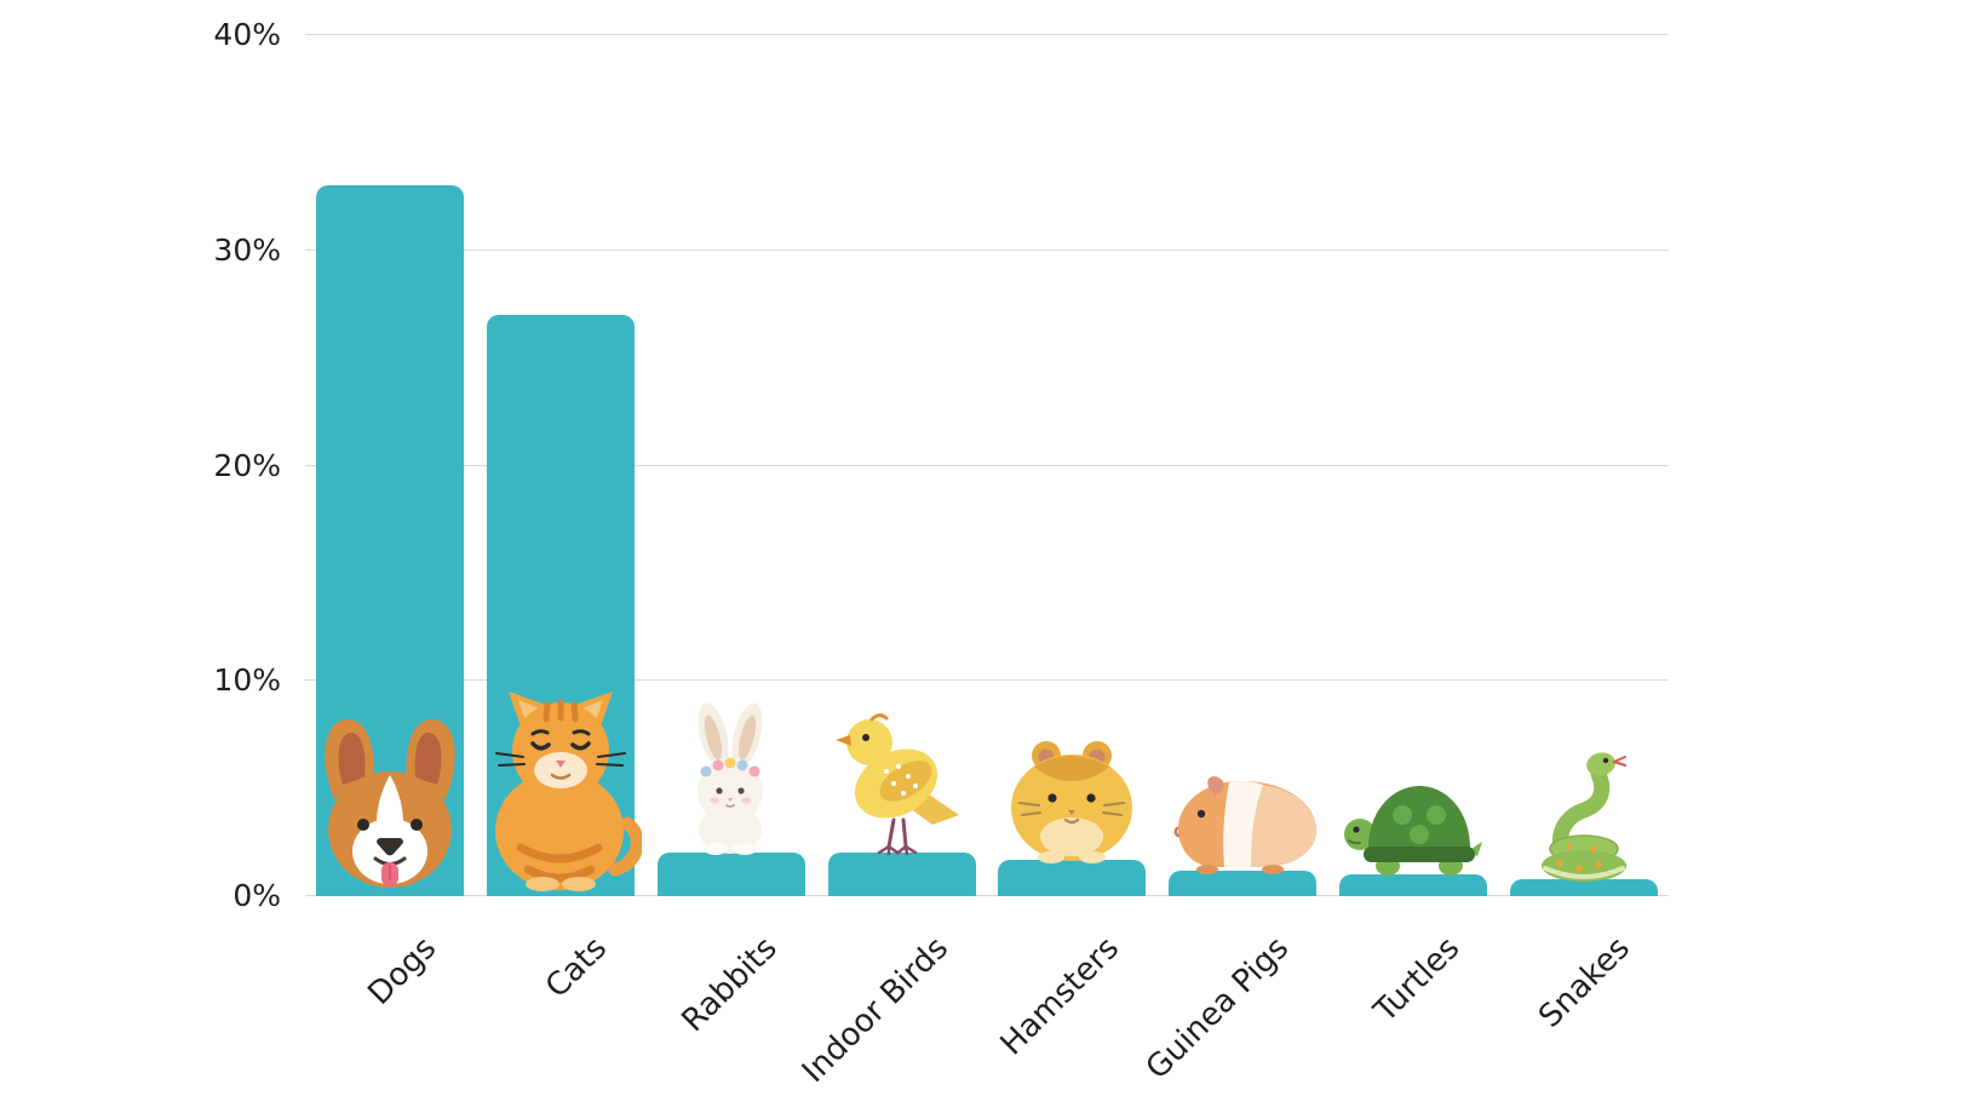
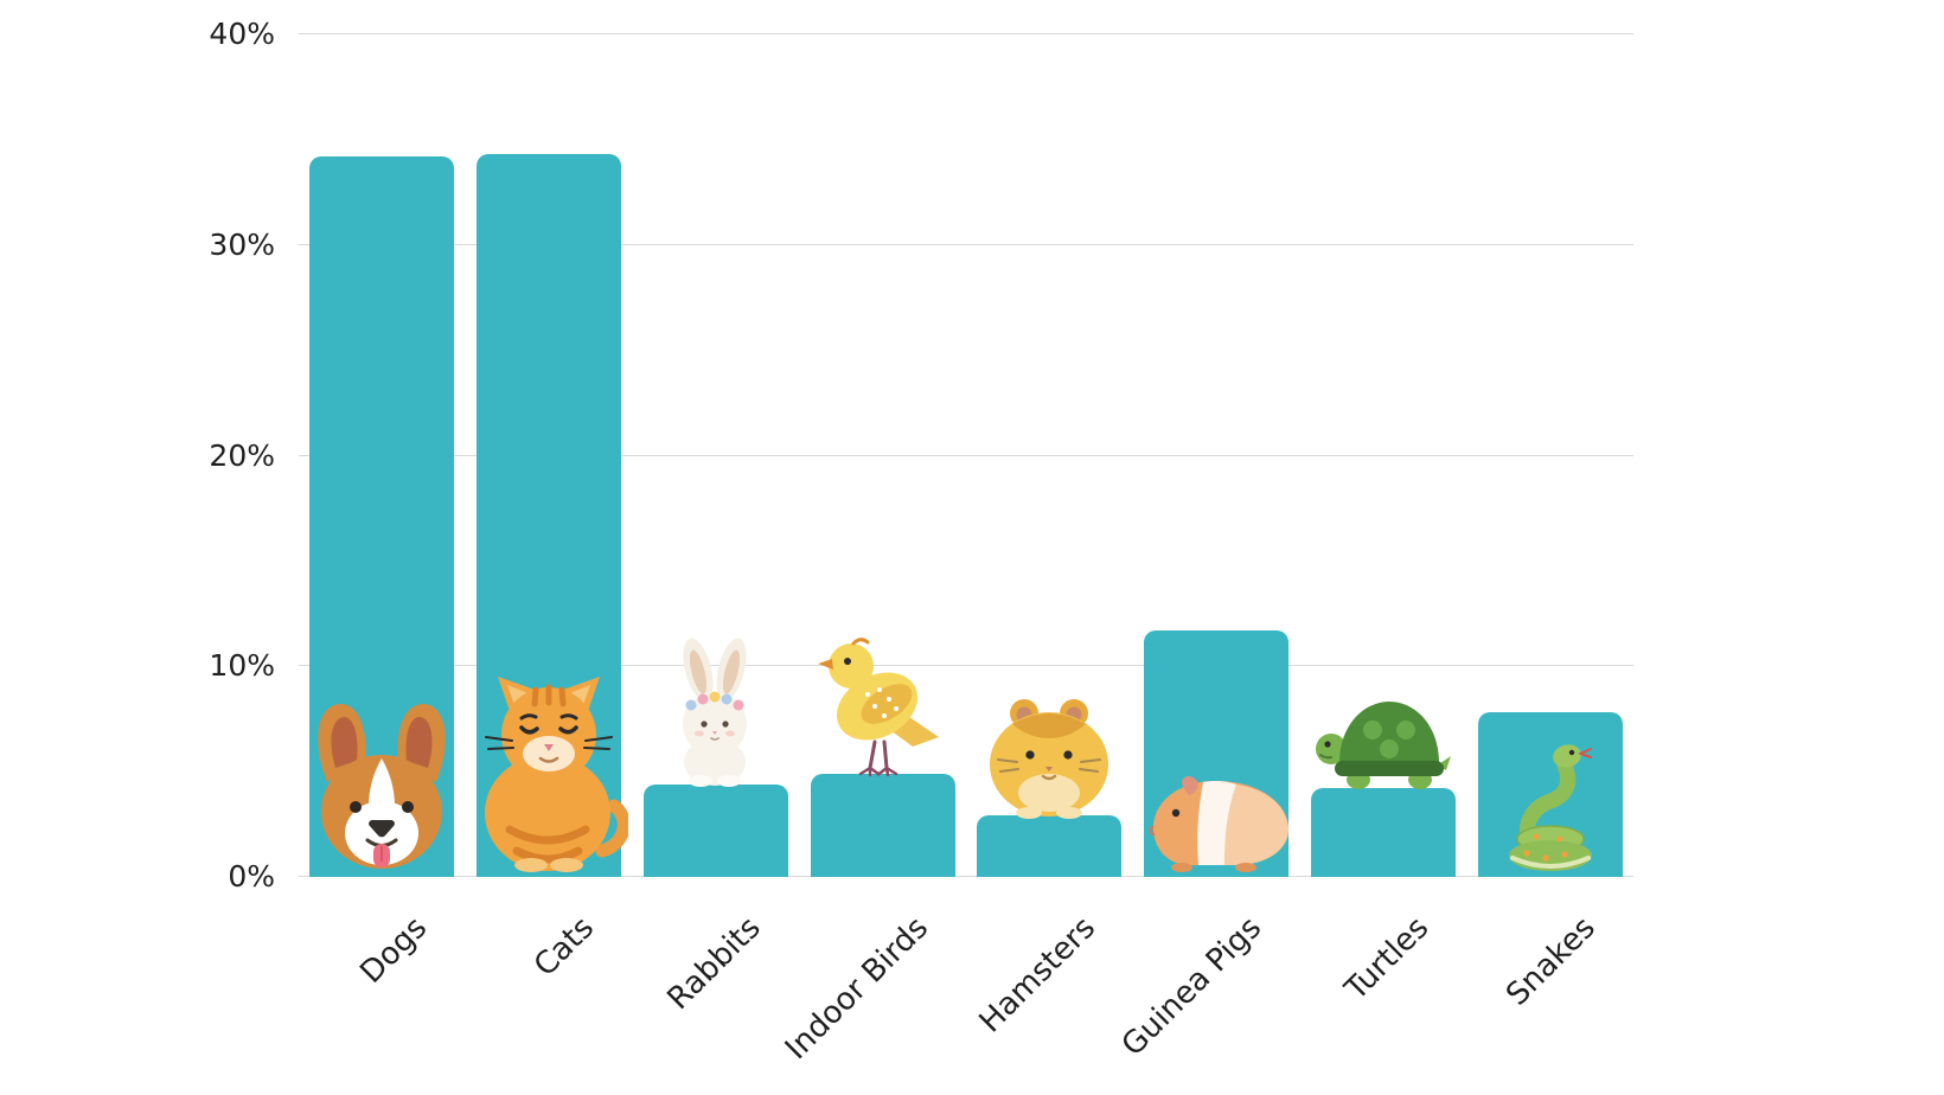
Dogs: 33.0% -> 34.2%
Cats: 27.0% -> 34.3%
Rabbits: 2.0% -> 4.4%
Indoor Birds: 2.0% -> 4.9%
Hamsters: 1.7% -> 2.9%
Guinea Pigs: 1.2% -> 11.7%
Turtles: 1.0% -> 4.2%
Snakes: 0.8% -> 7.8%
